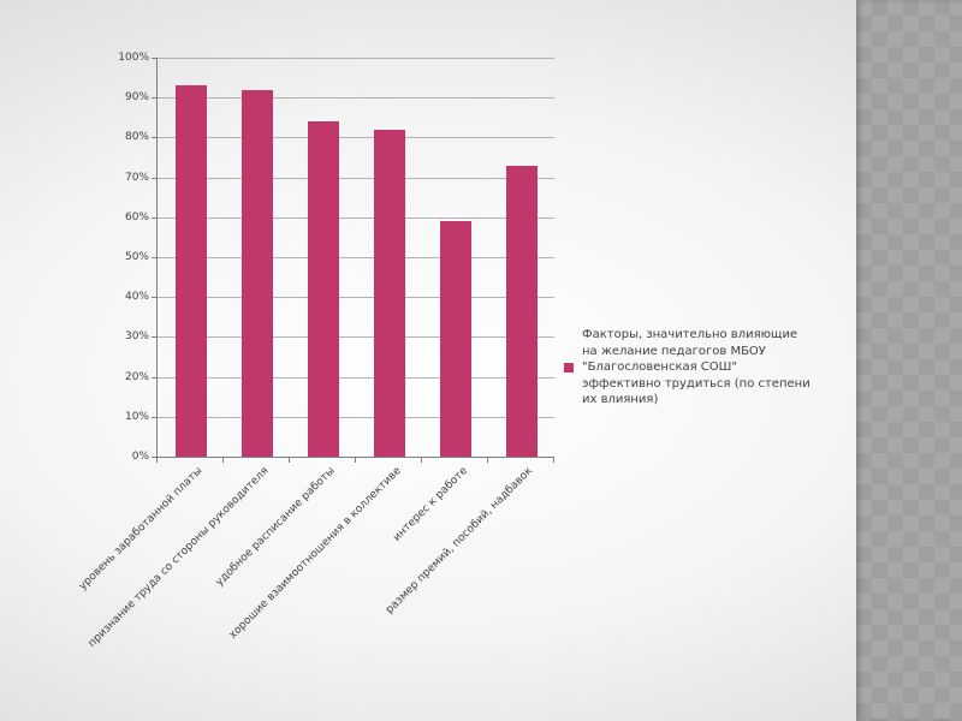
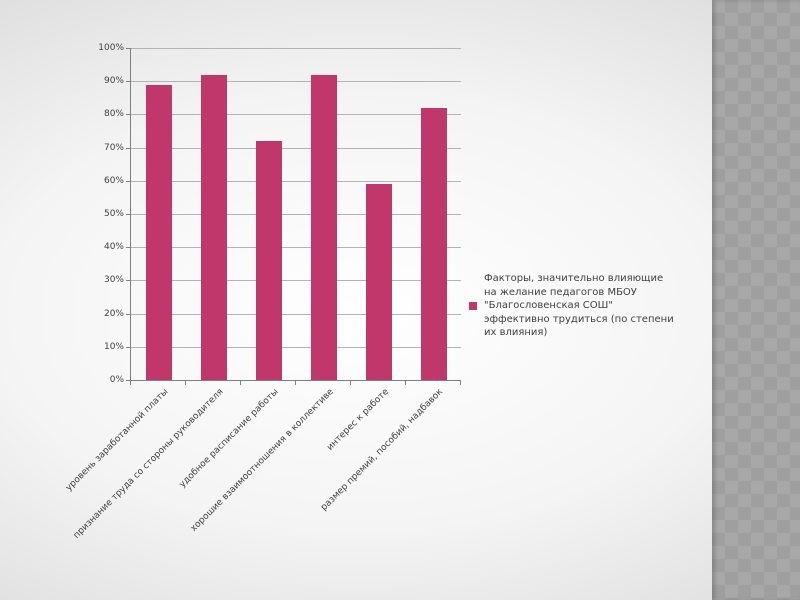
уровень заработанной платы: 93% -> 89%
удобное расписание работы: 84% -> 72%
хорошие взаимоотношения в коллективе: 82% -> 92%
размер премий, пособий, надбавок: 73% -> 82%
